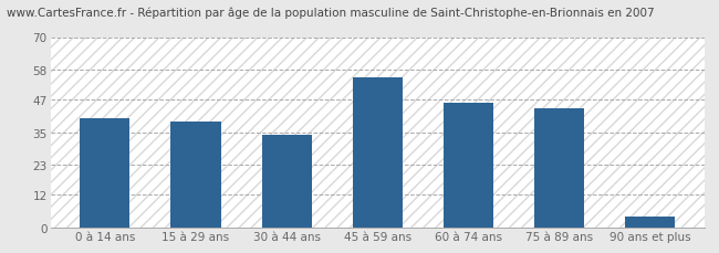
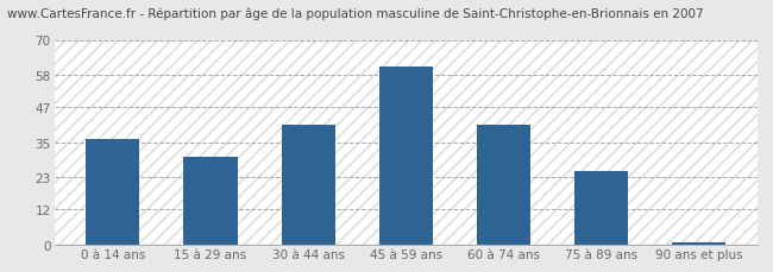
0 à 14 ans: 40 -> 36
15 à 29 ans: 39 -> 30
30 à 44 ans: 34 -> 41
45 à 59 ans: 55 -> 61
60 à 74 ans: 46 -> 41
75 à 89 ans: 44 -> 25
90 ans et plus: 4 -> 1
